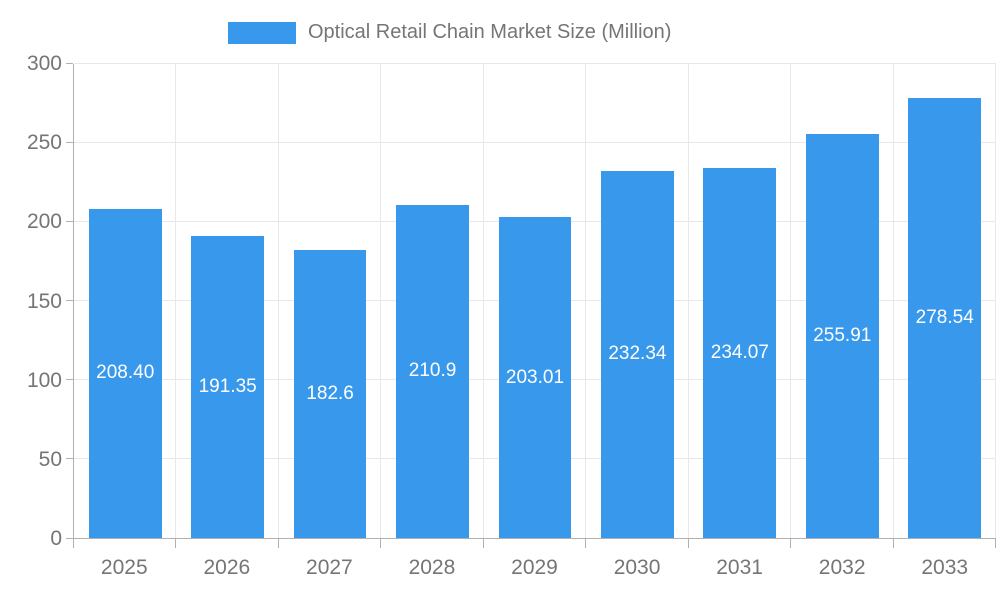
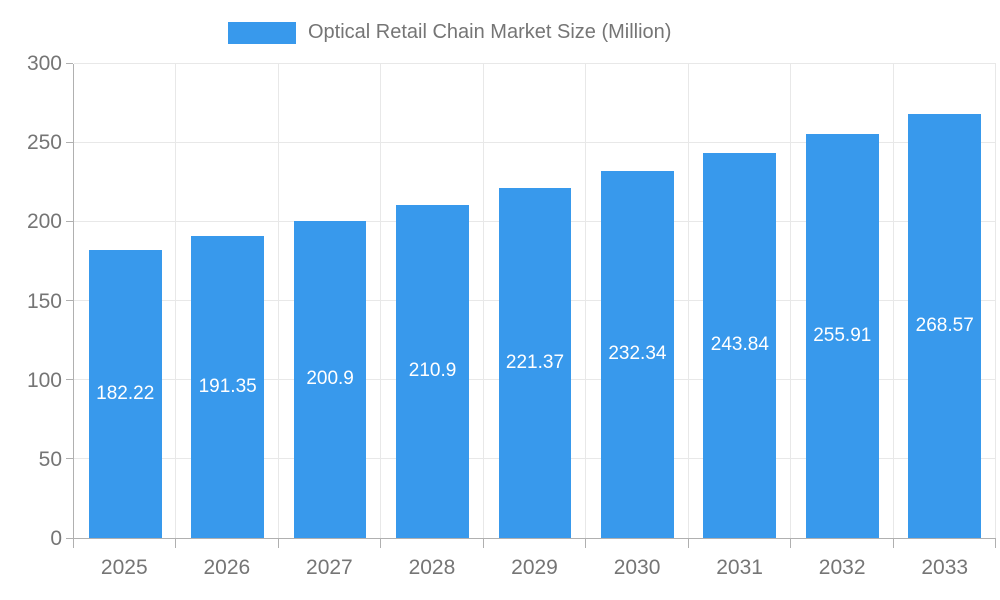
2025: 208.40 -> 182.22
2027: 182.6 -> 200.9
2029: 203.01 -> 221.37
2031: 234.07 -> 243.84
2033: 278.54 -> 268.57
